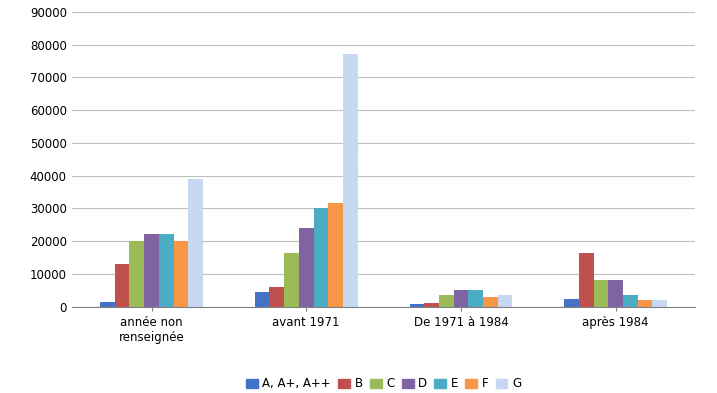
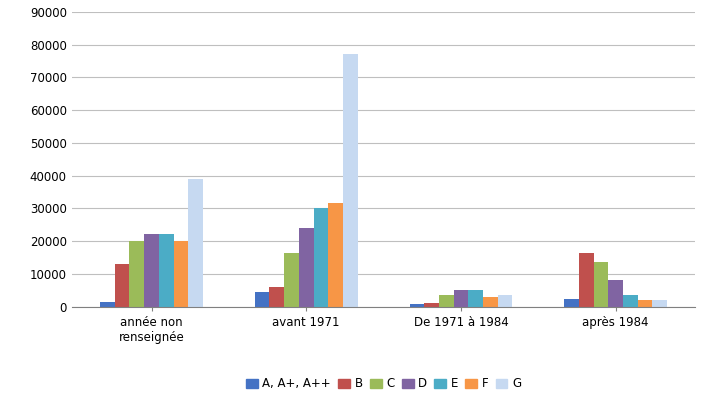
C/après 1984: 8000 -> 13500
